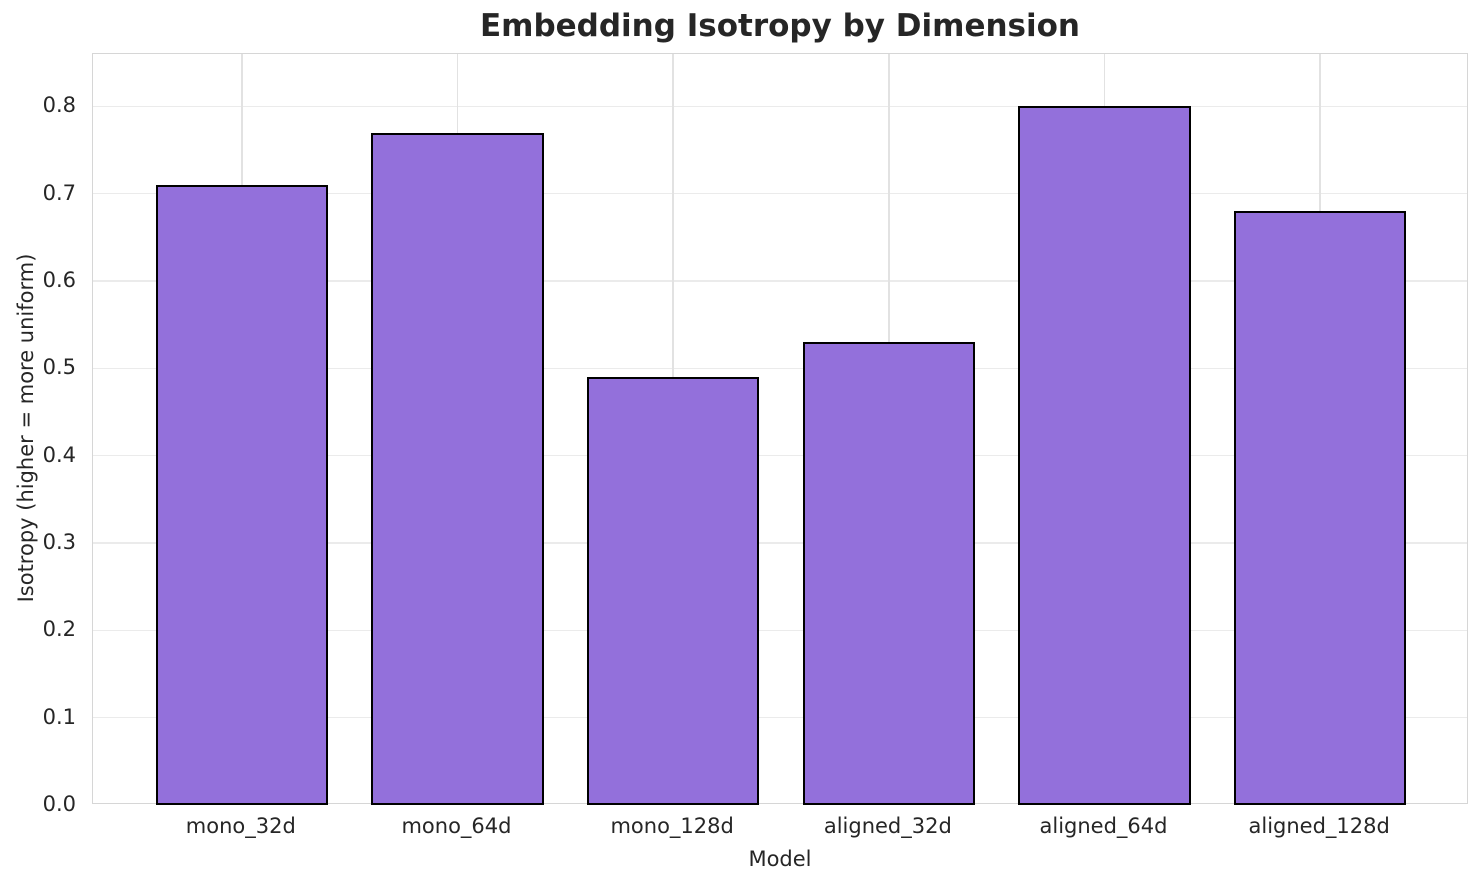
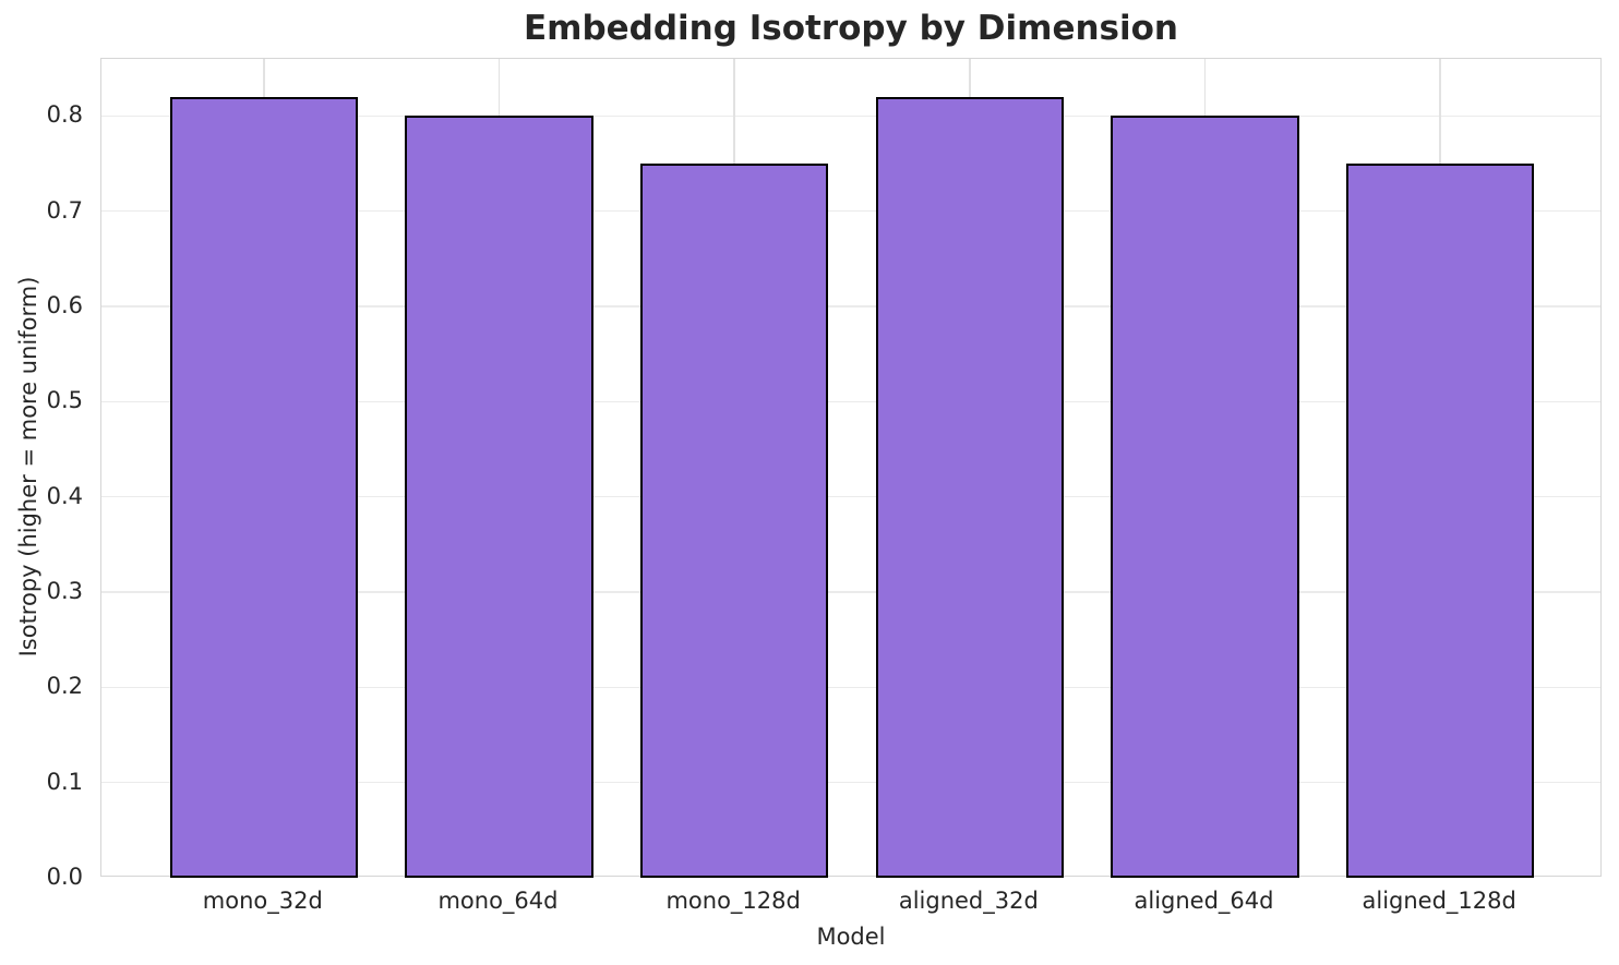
mono_32d: 0.71 -> 0.82
mono_64d: 0.77 -> 0.80
mono_128d: 0.49 -> 0.75
aligned_32d: 0.53 -> 0.82
aligned_128d: 0.68 -> 0.75
